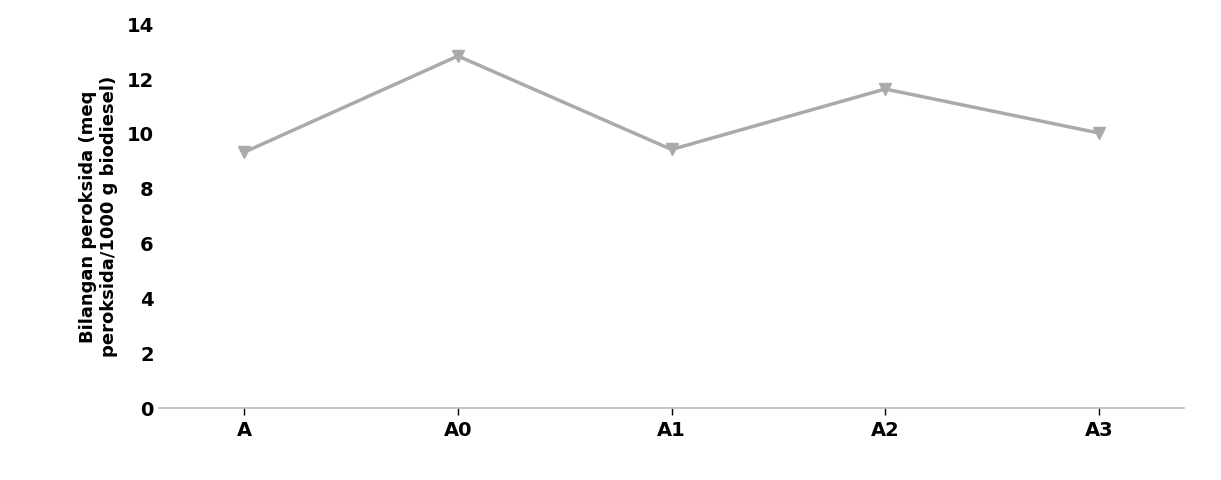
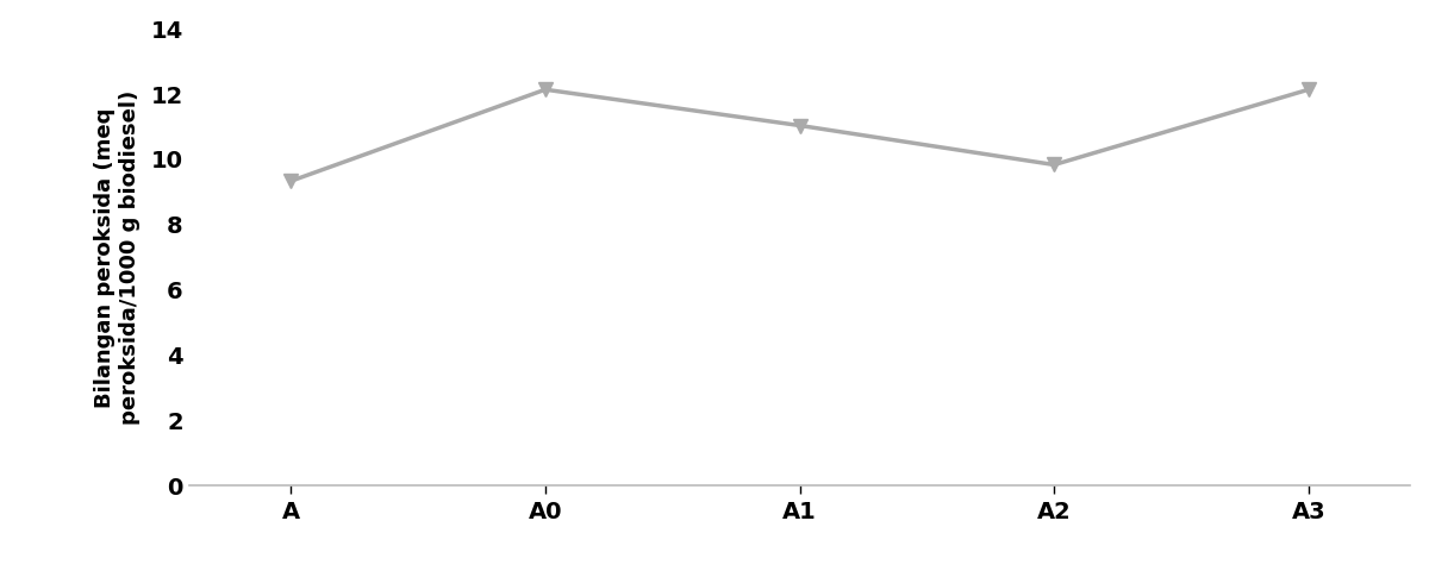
A0: 12.8 -> 12.1
A1: 9.4 -> 11.0
A2: 11.6 -> 9.8
A3: 10.0 -> 12.1
